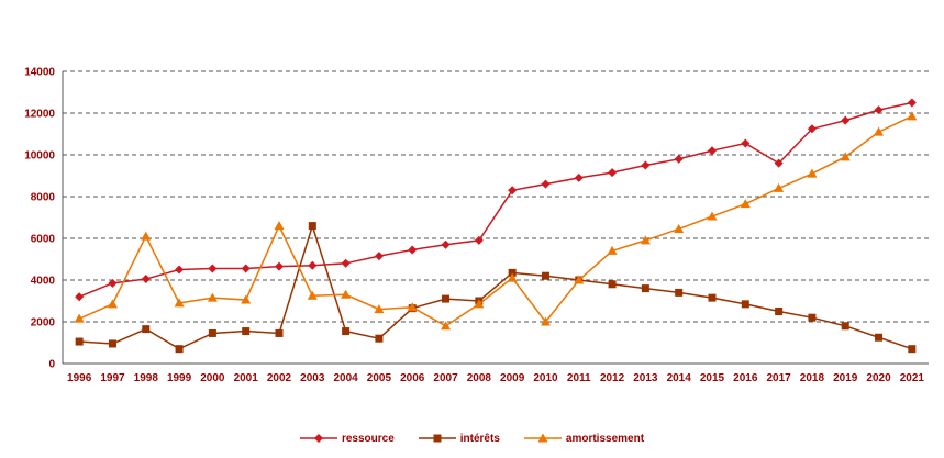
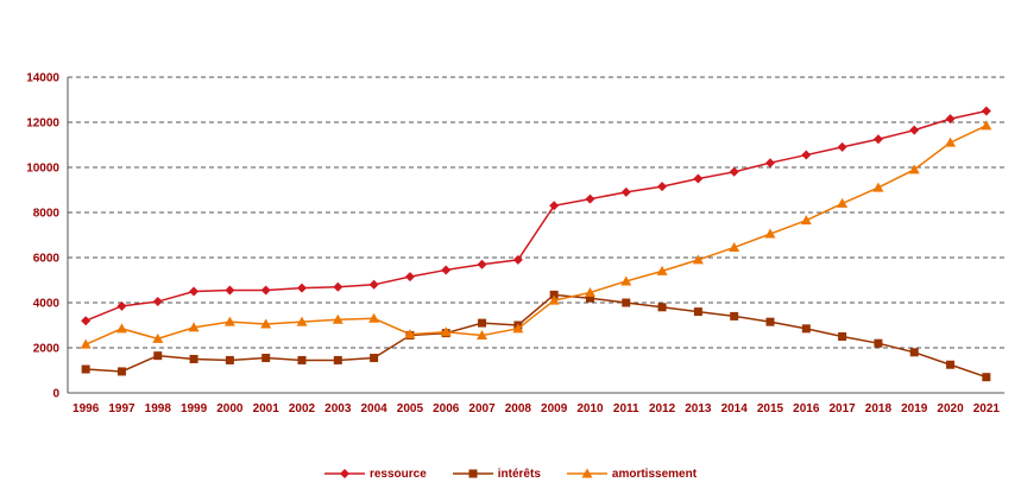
amortissement/1998: 6100 -> 2400
intérêts/1999: 700 -> 1500
amortissement/2002: 6600 -> 3200
intérêts/2003: 6600 -> 1400
intérêts/2005: 1200 -> 2600
amortissement/2007: 1800 -> 2600
amortissement/2010: 2000 -> 4400
amortissement/2011: 4000 -> 5000
ressource/2017: 9600 -> 10900
